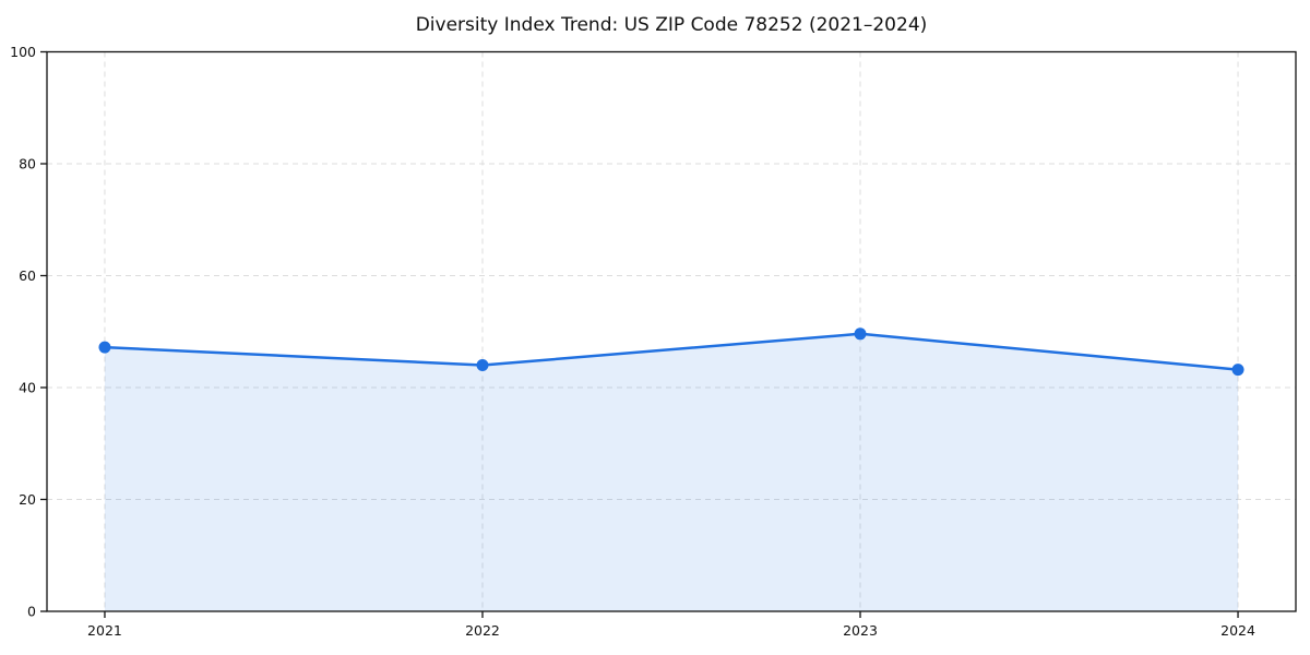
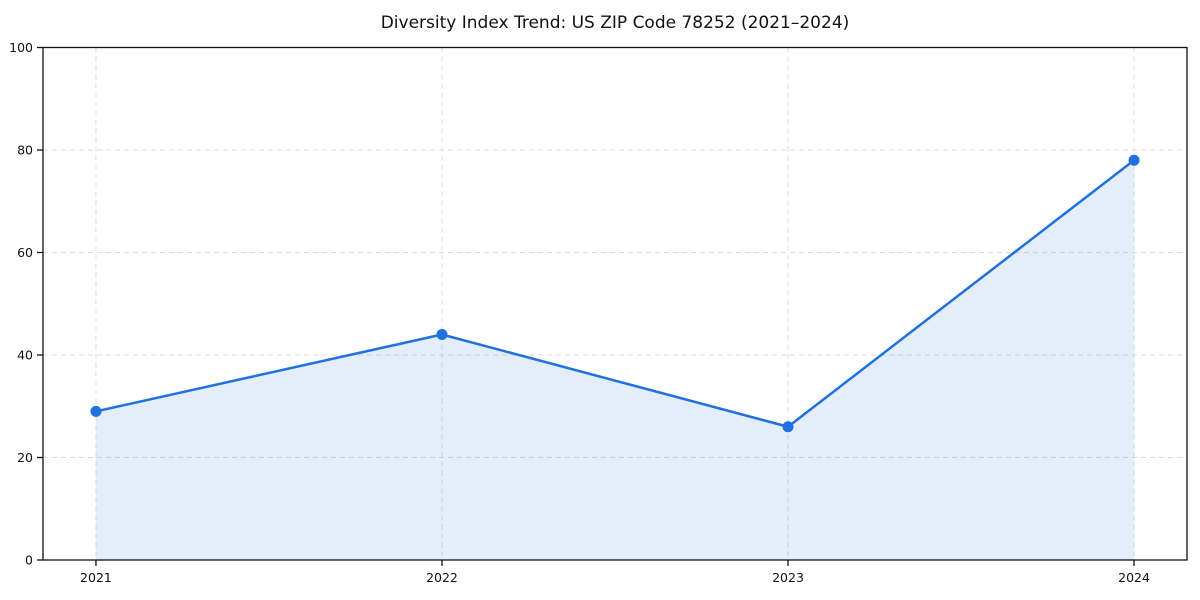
2021: 47 -> 29
2023: 50 -> 26
2024: 43 -> 78
